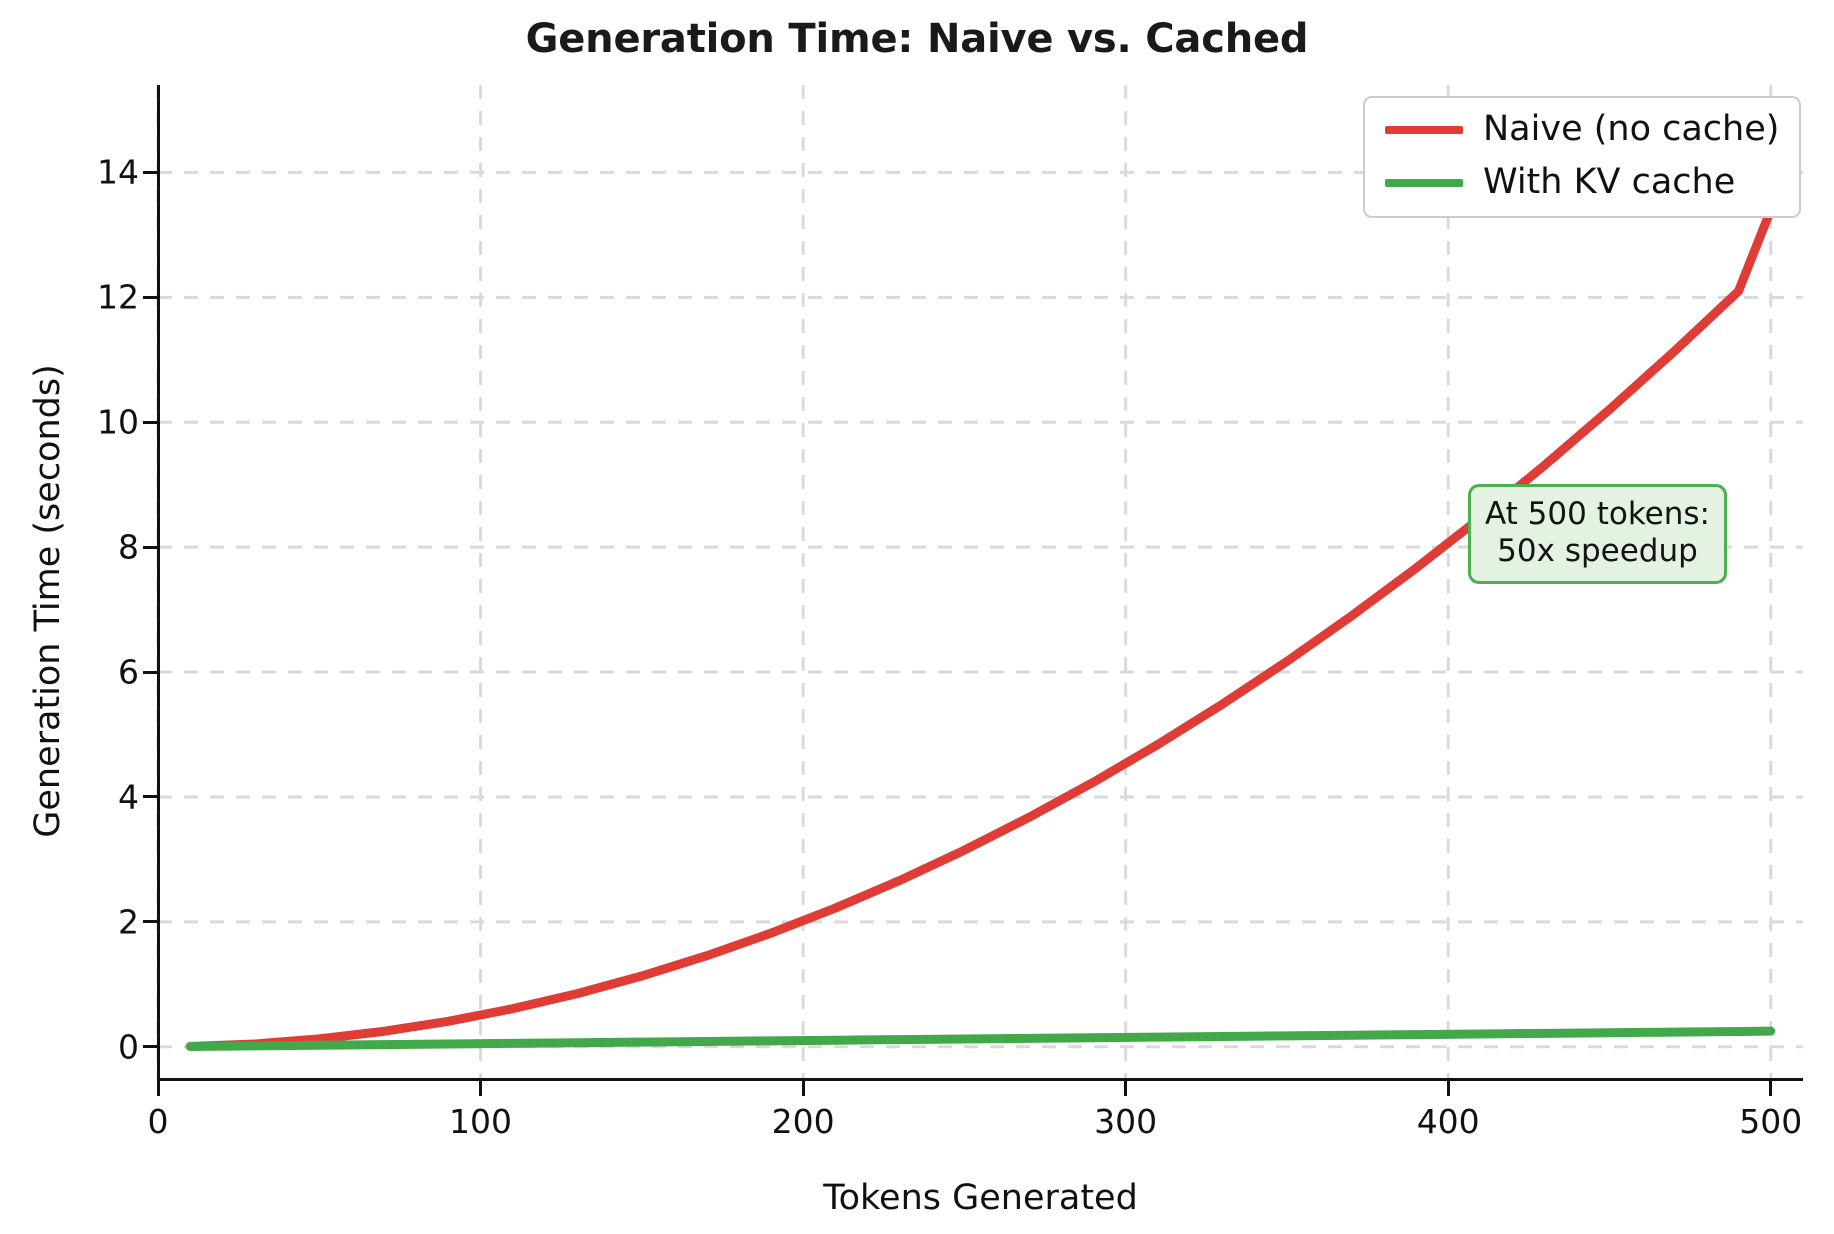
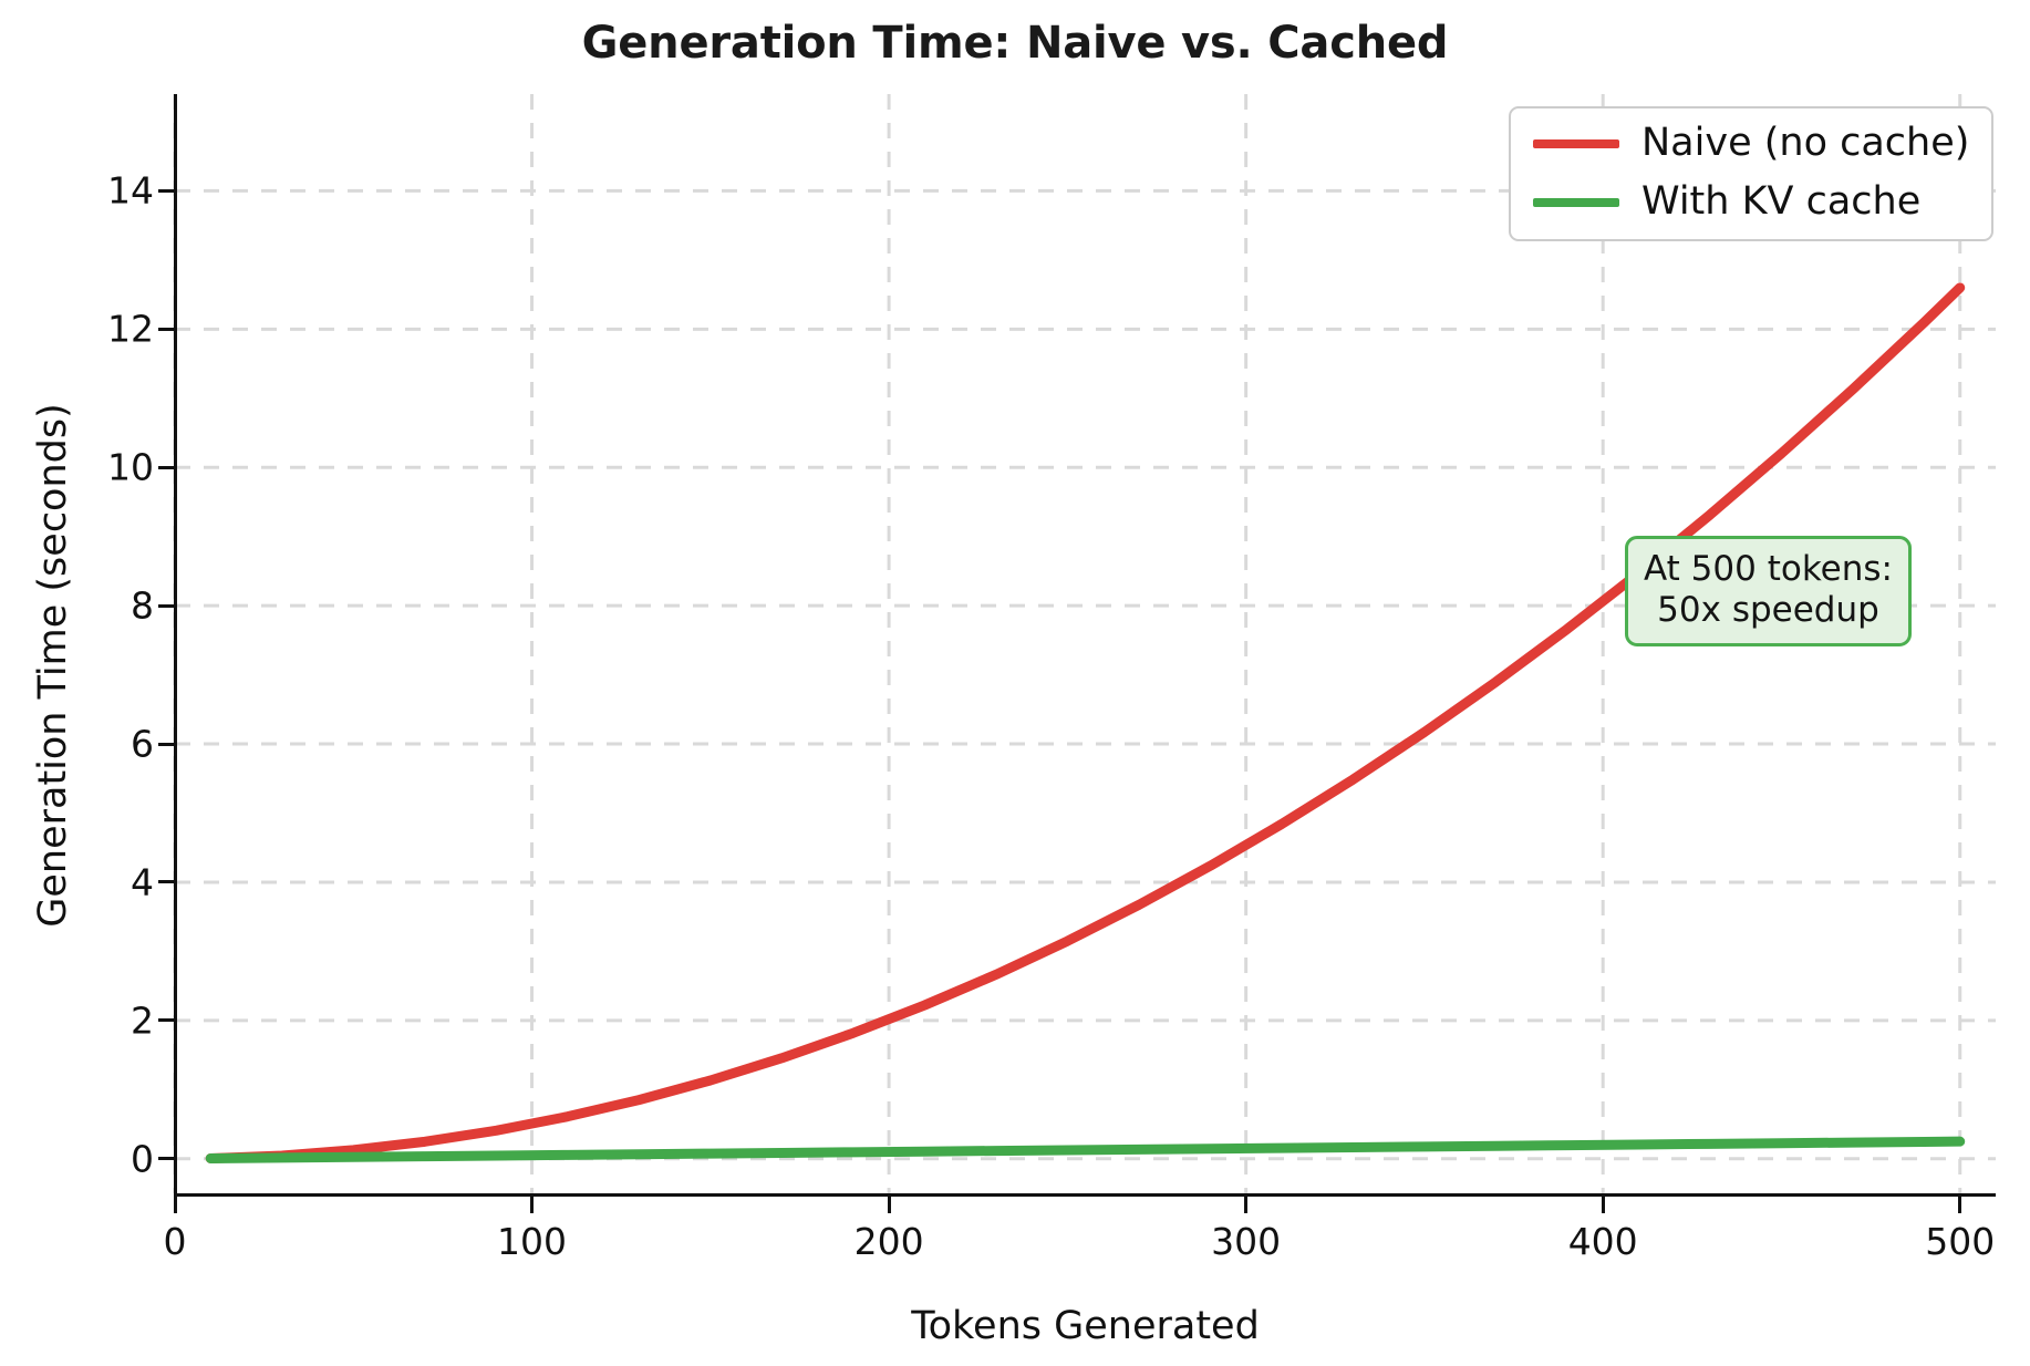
Naive (no cache)/500: 13.4 -> 12.6
